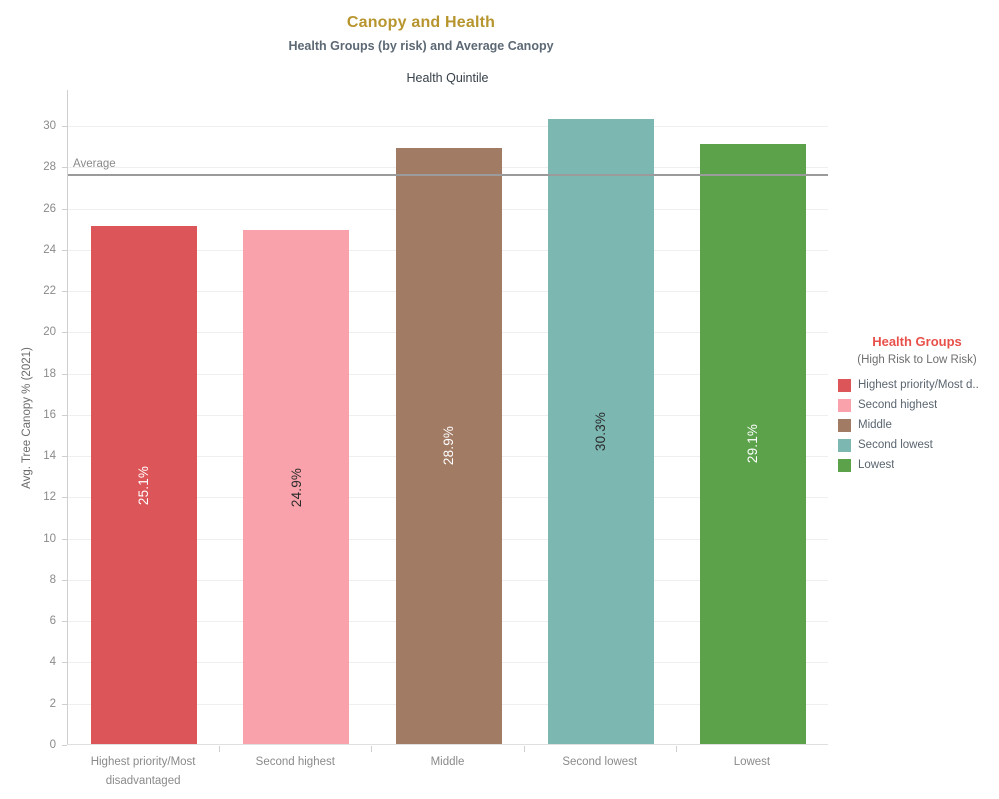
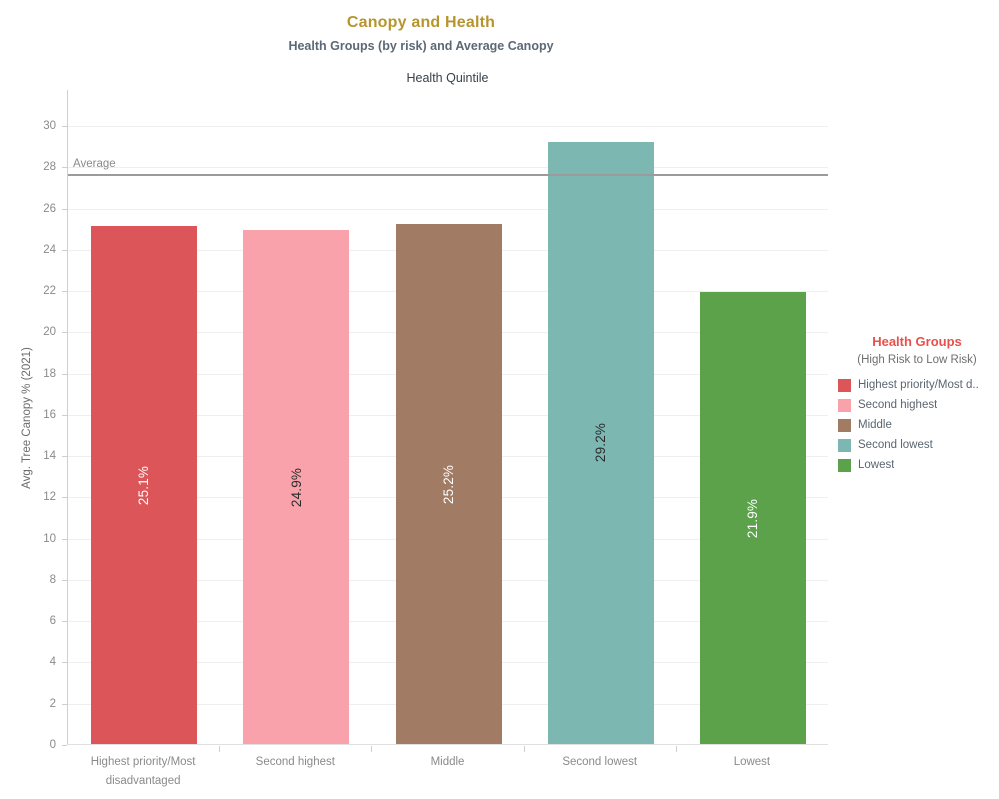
Middle: 28.9% -> 25.2%
Second lowest: 30.3% -> 29.2%
Lowest: 29.1% -> 21.9%
